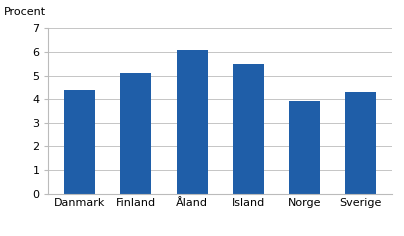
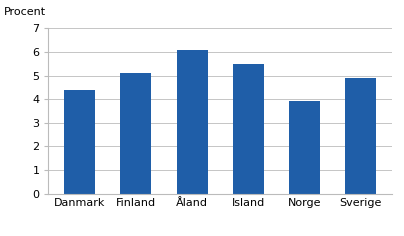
Sverige: 4.3 -> 4.9
